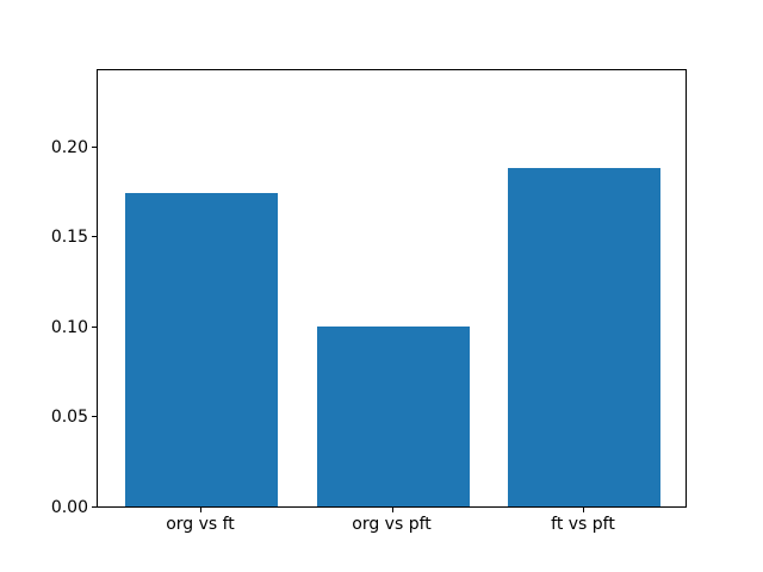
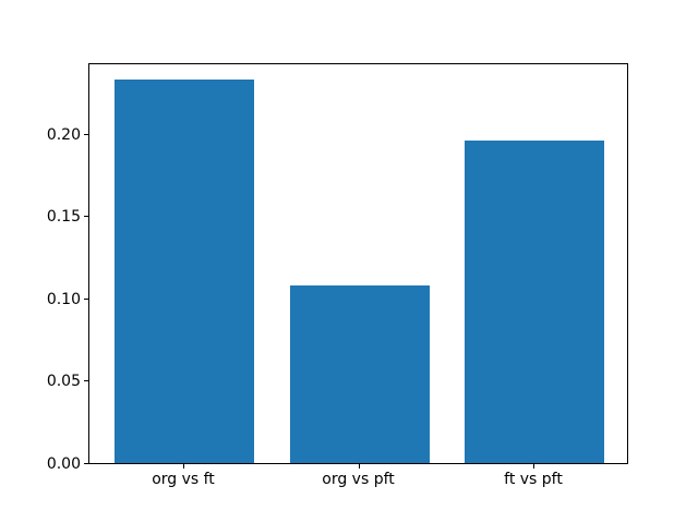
org vs ft: 0.174 -> 0.233
org vs pft: 0.100 -> 0.108
ft vs pft: 0.188 -> 0.196
